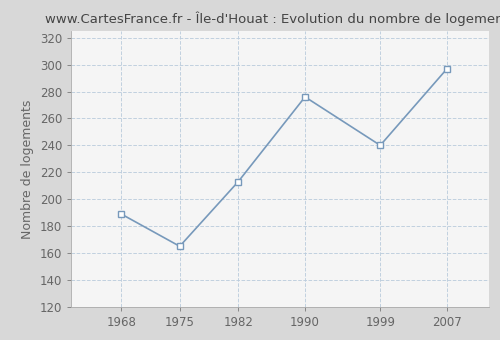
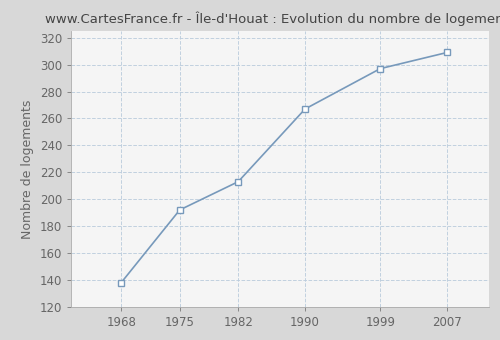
1968: 189 -> 138
1975: 165 -> 192
1990: 276 -> 267
1999: 240 -> 297
2007: 297 -> 309
